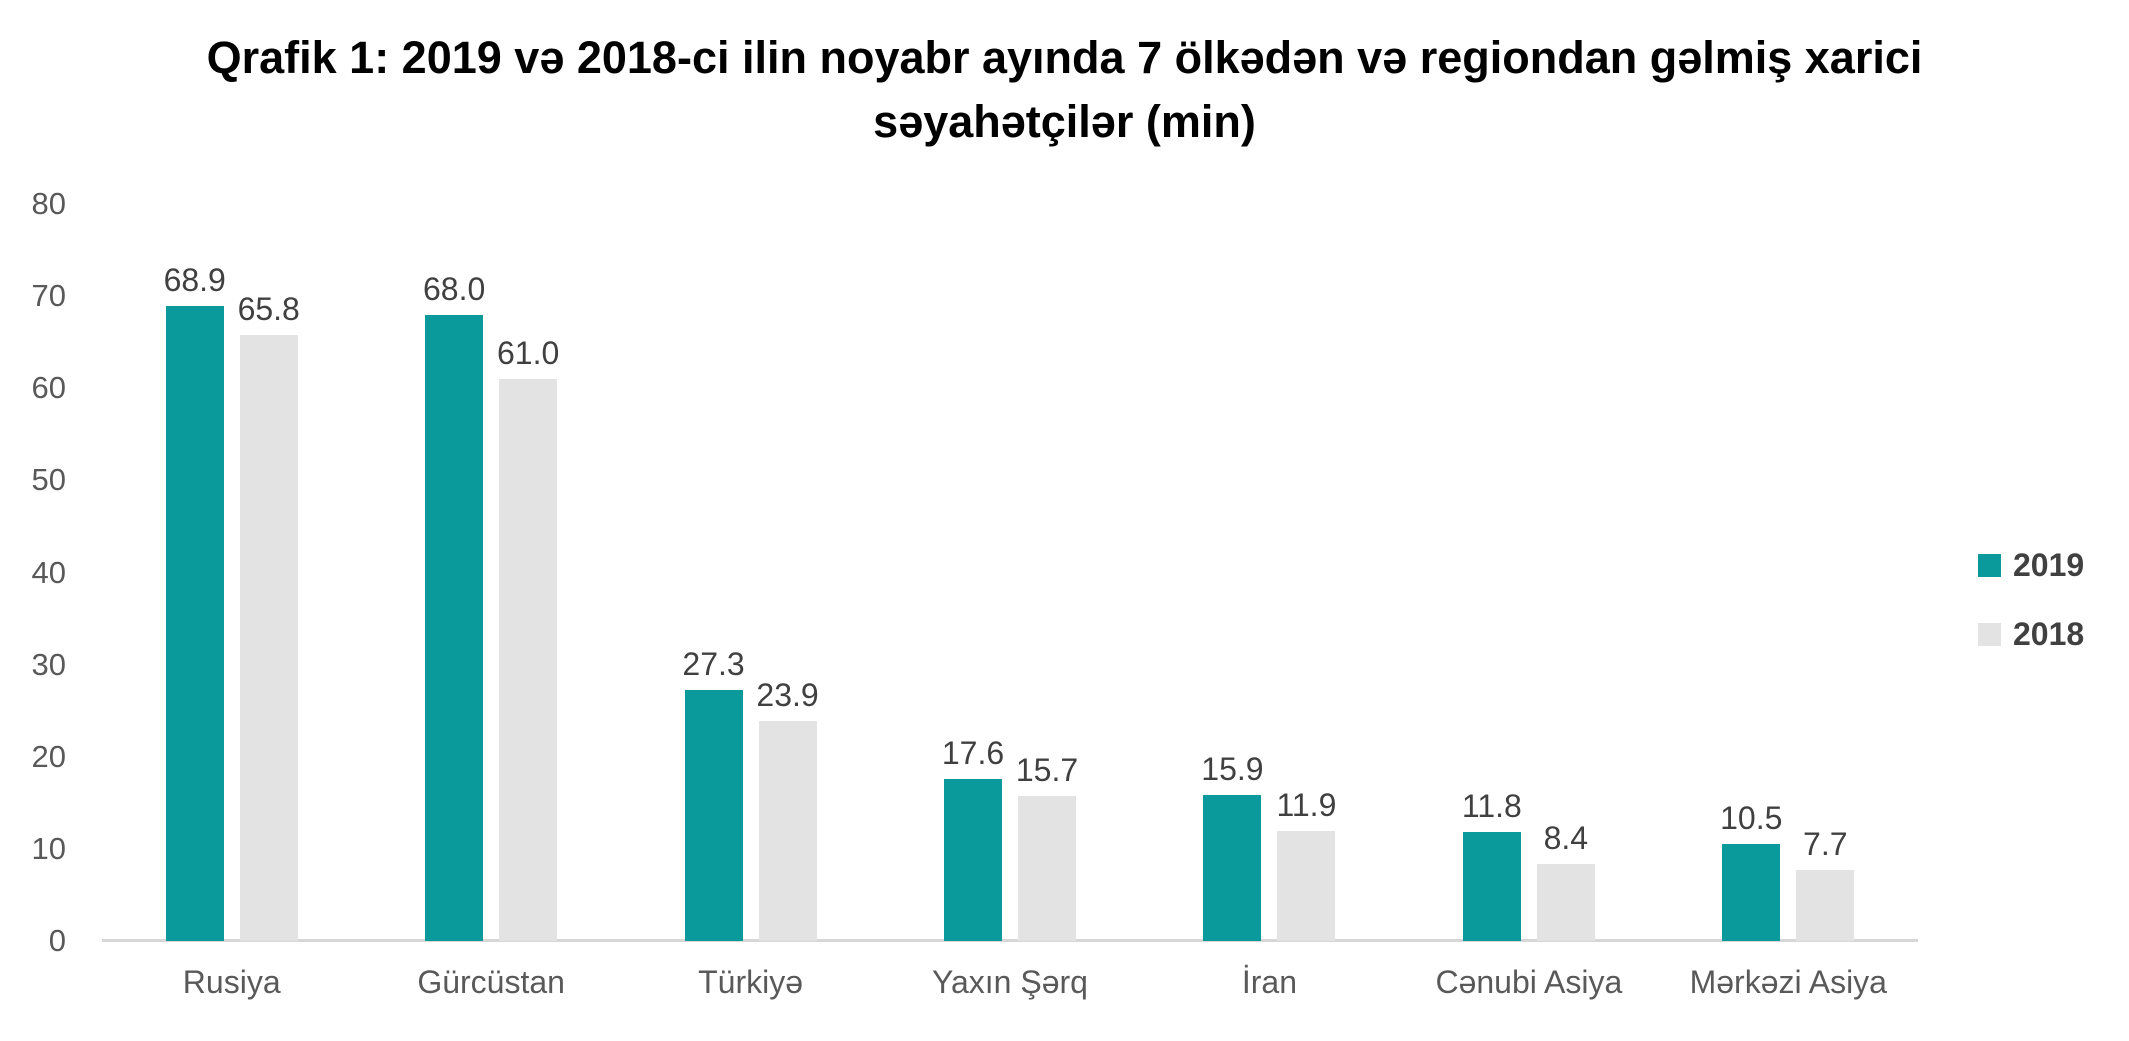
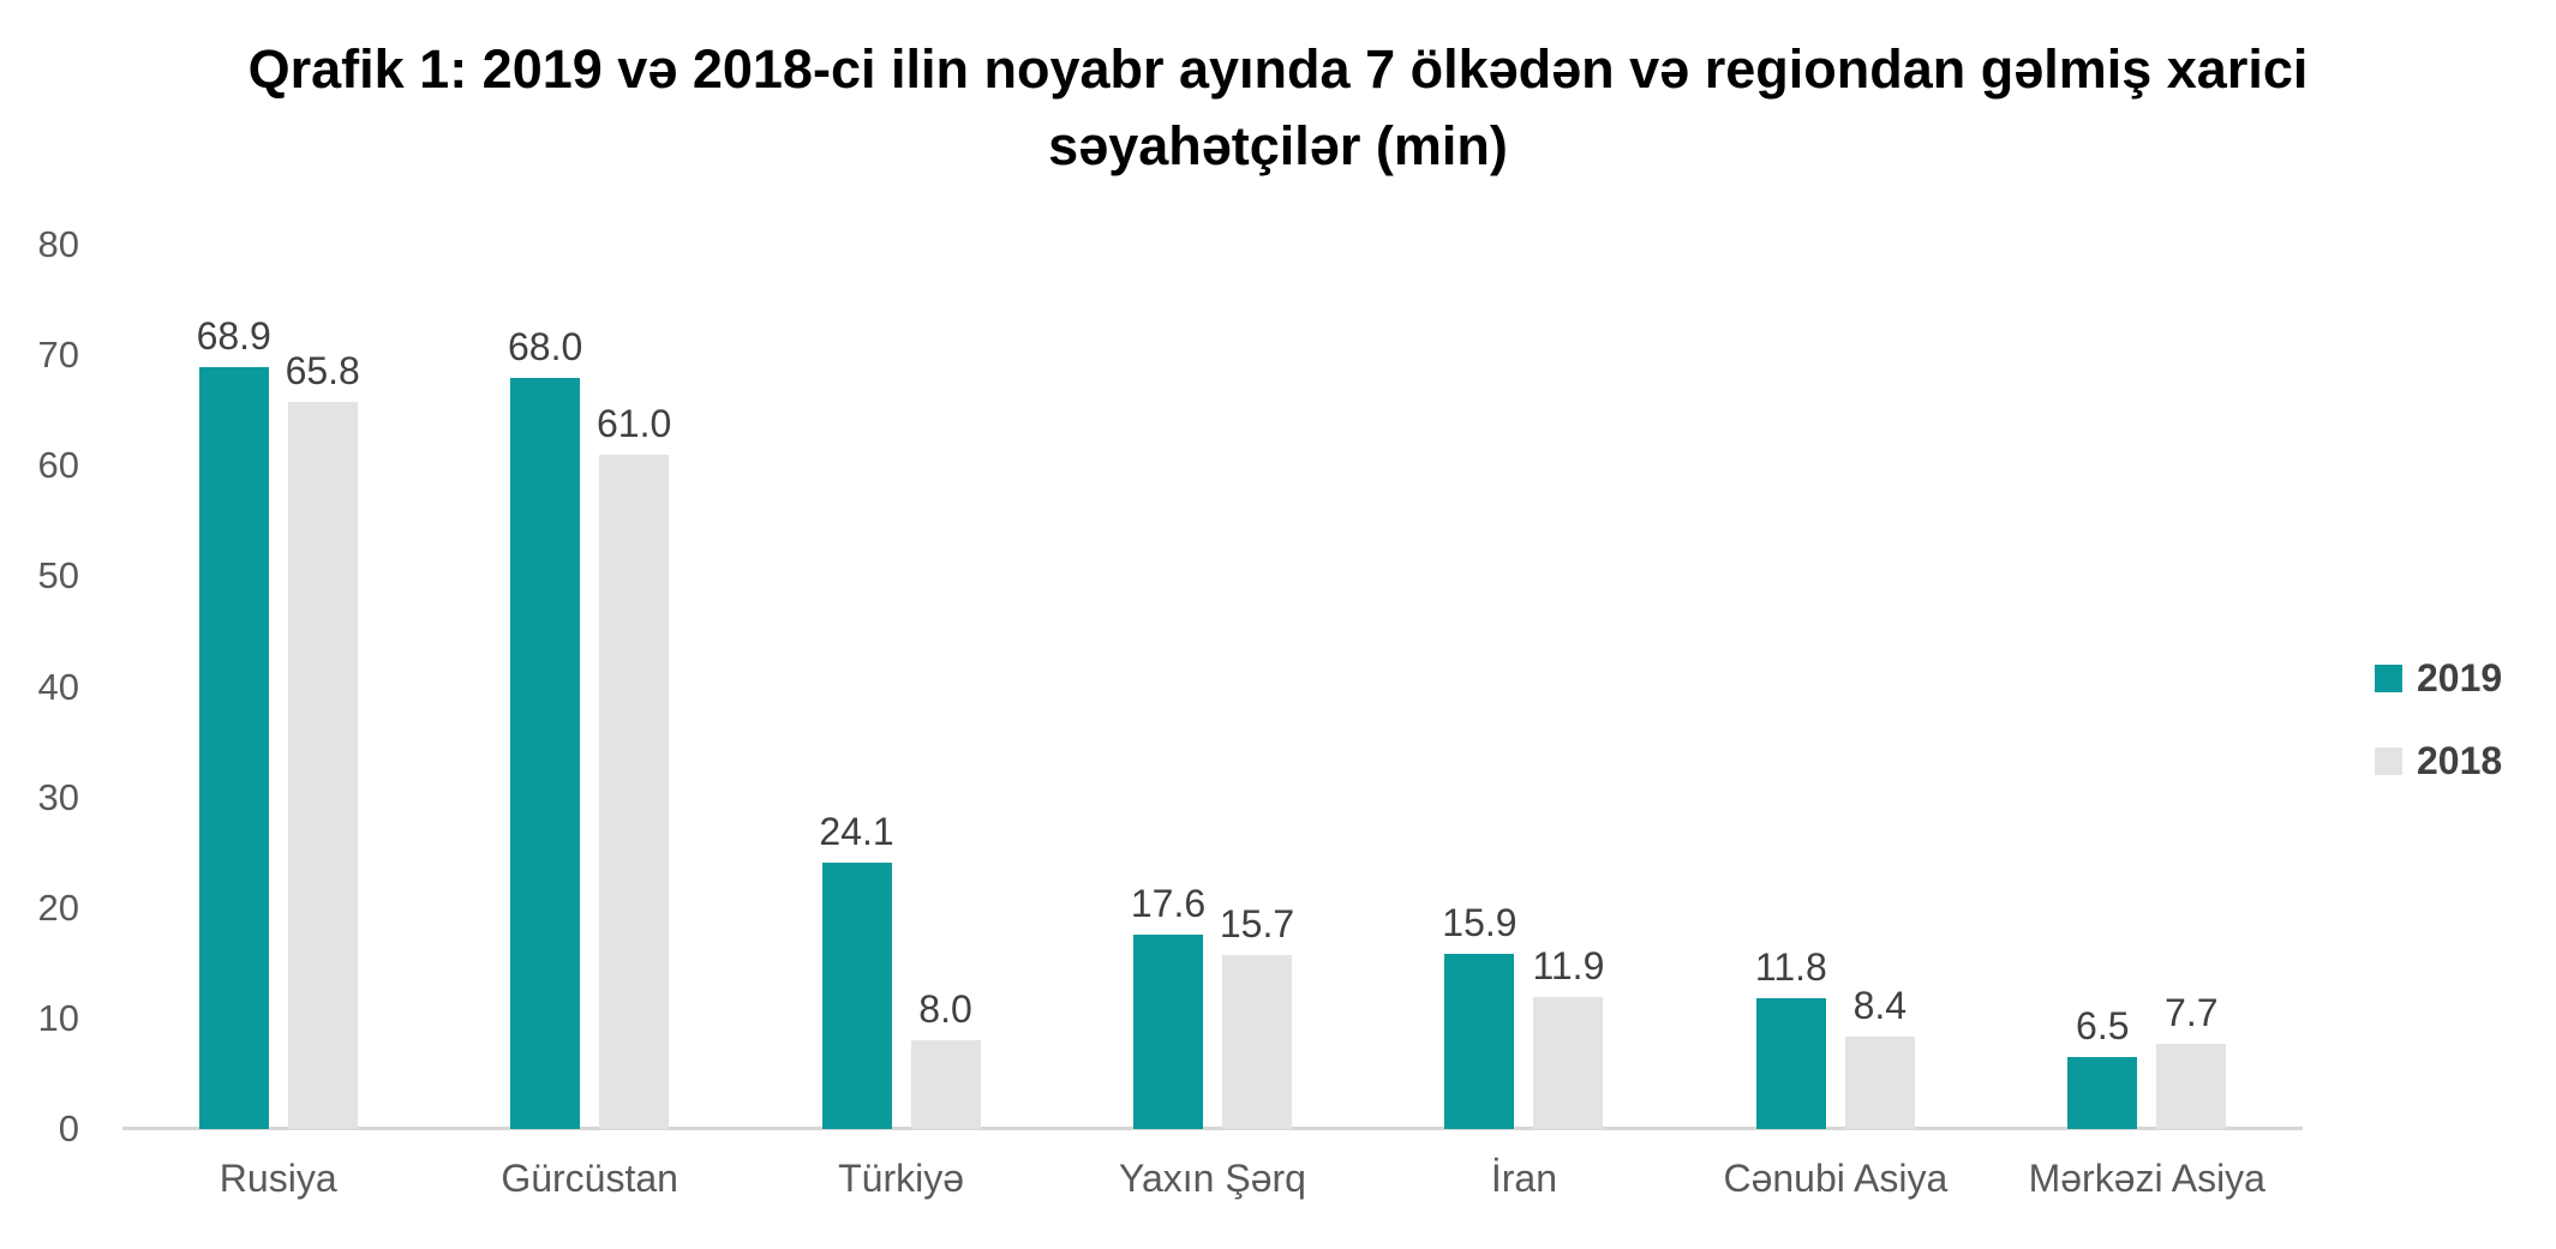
2019/Türkiyə: 27.3 -> 24.1
2018/Türkiyə: 23.9 -> 8.0
2019/Mərkəzi Asiya: 10.5 -> 6.5
